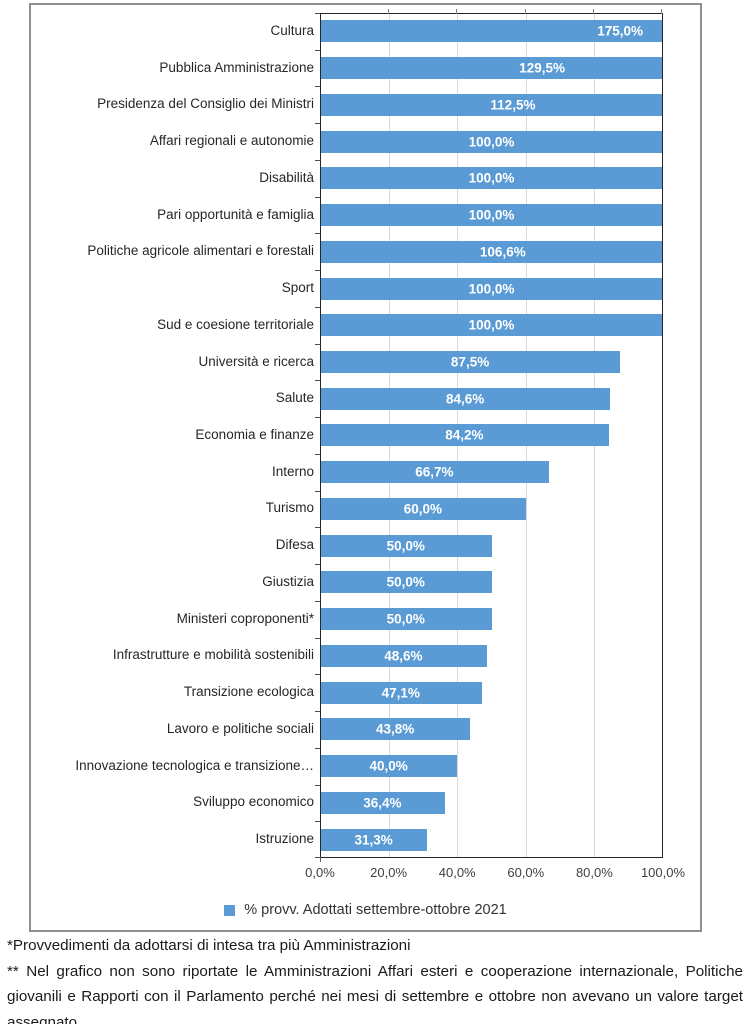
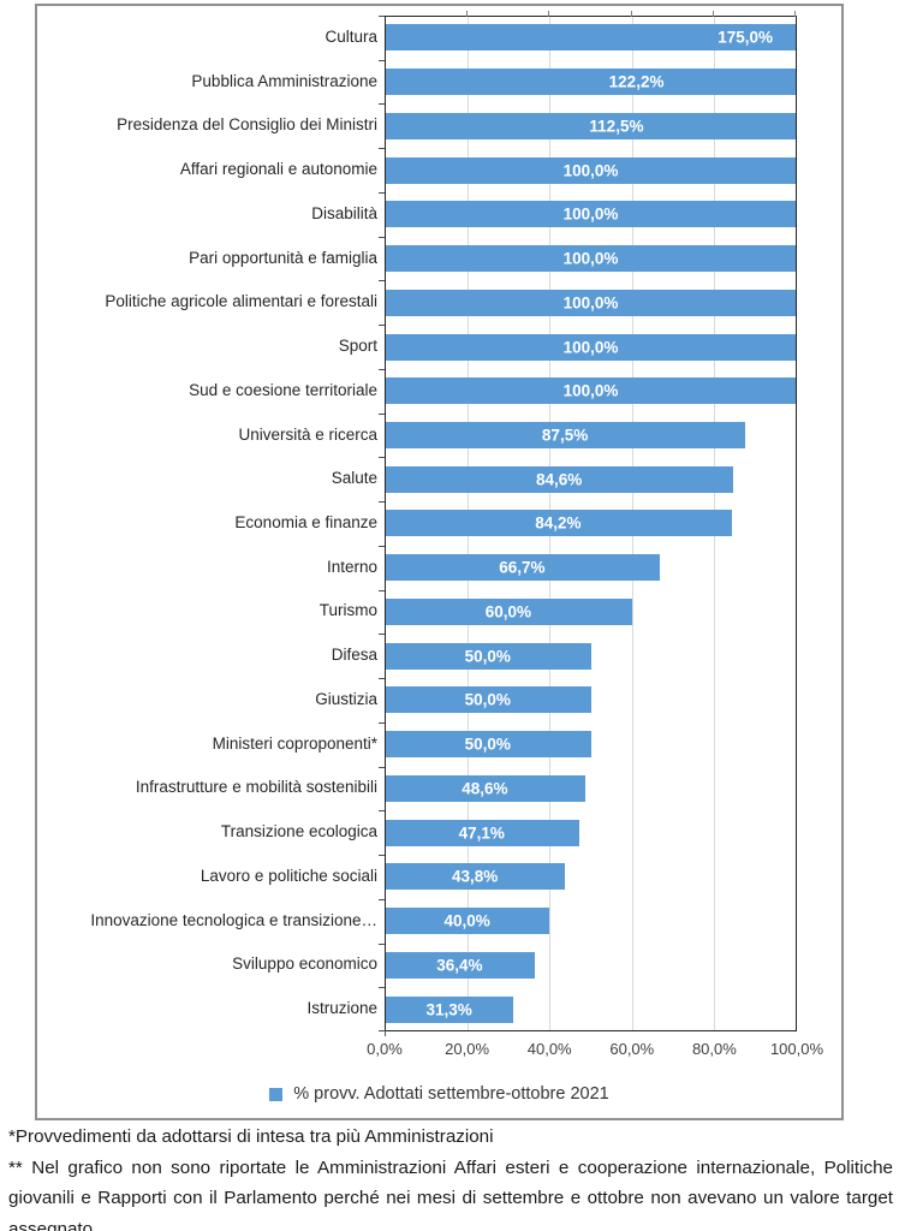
Pubblica Amministrazione: 129,5% -> 122,2%
Politiche agricole alimentari e forestali: 106,6% -> 100,0%
